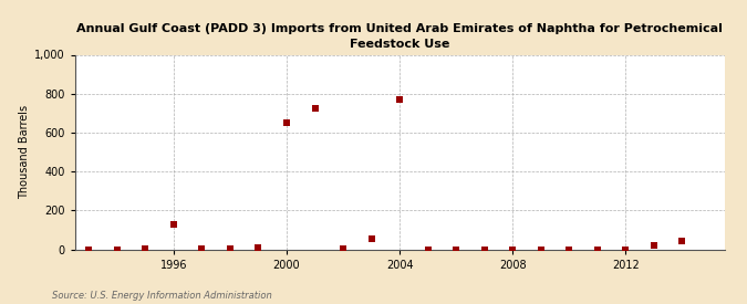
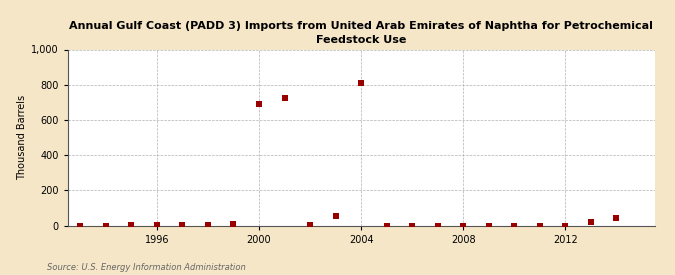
1996: 130 -> 0
2000: 650 -> 690
2004: 770 -> 810
